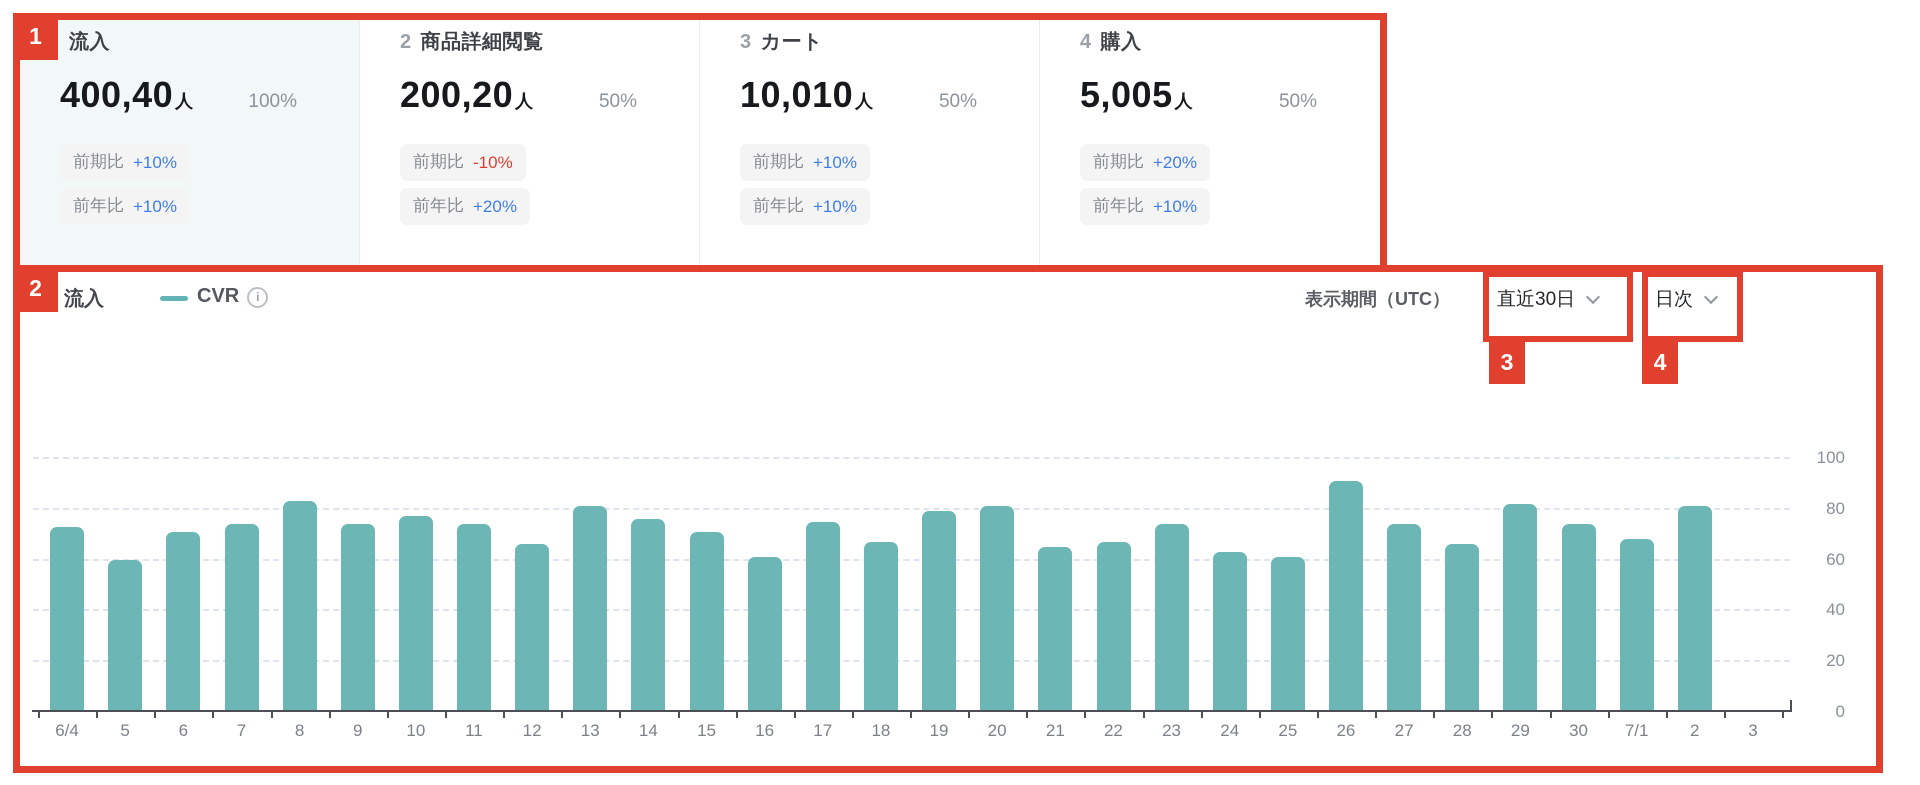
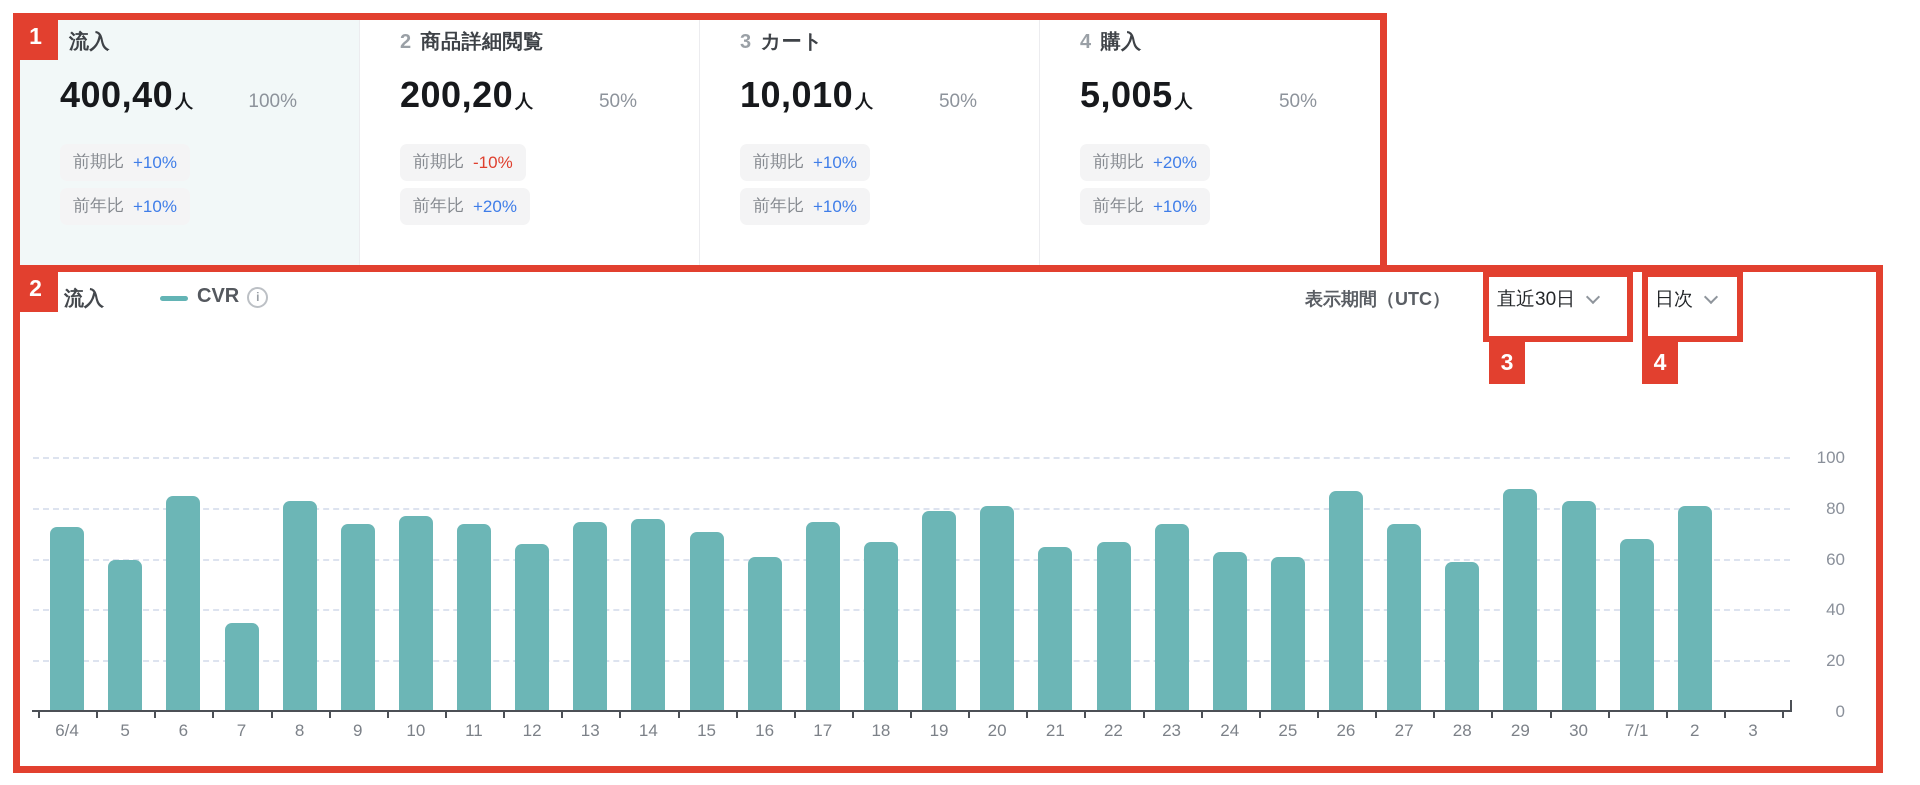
6: 71 -> 85
7: 74 -> 35
13: 81 -> 75
26: 91 -> 87
28: 66 -> 59
29: 82 -> 88
30: 74 -> 83
